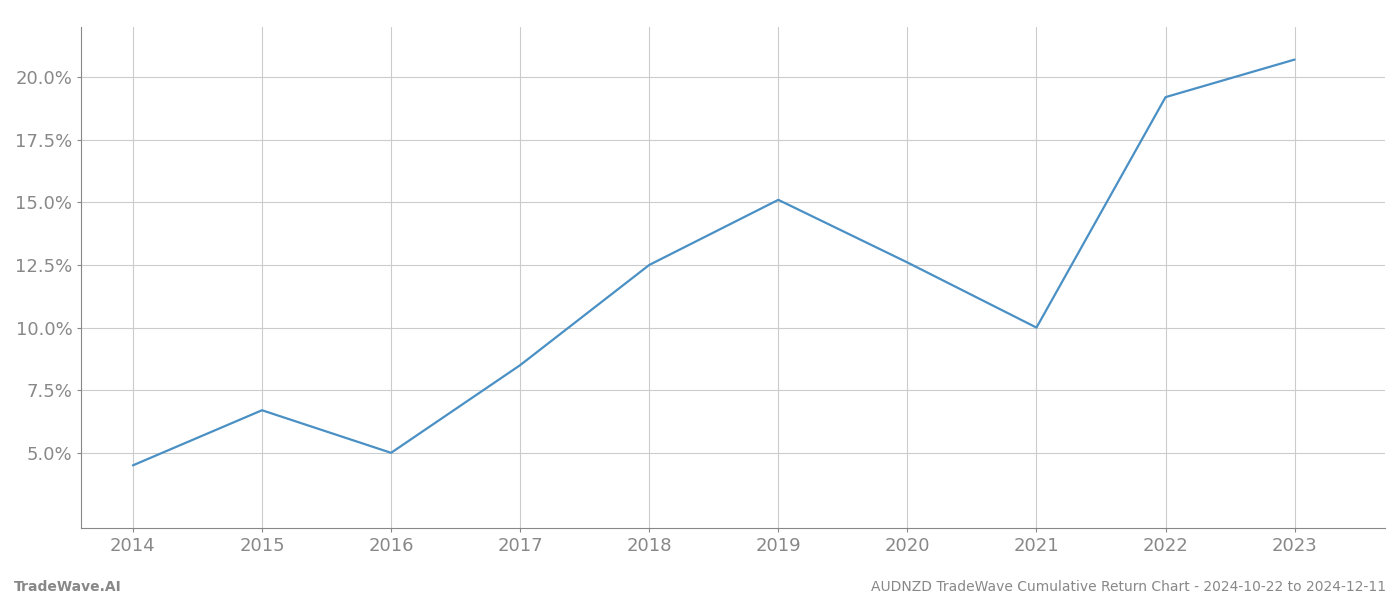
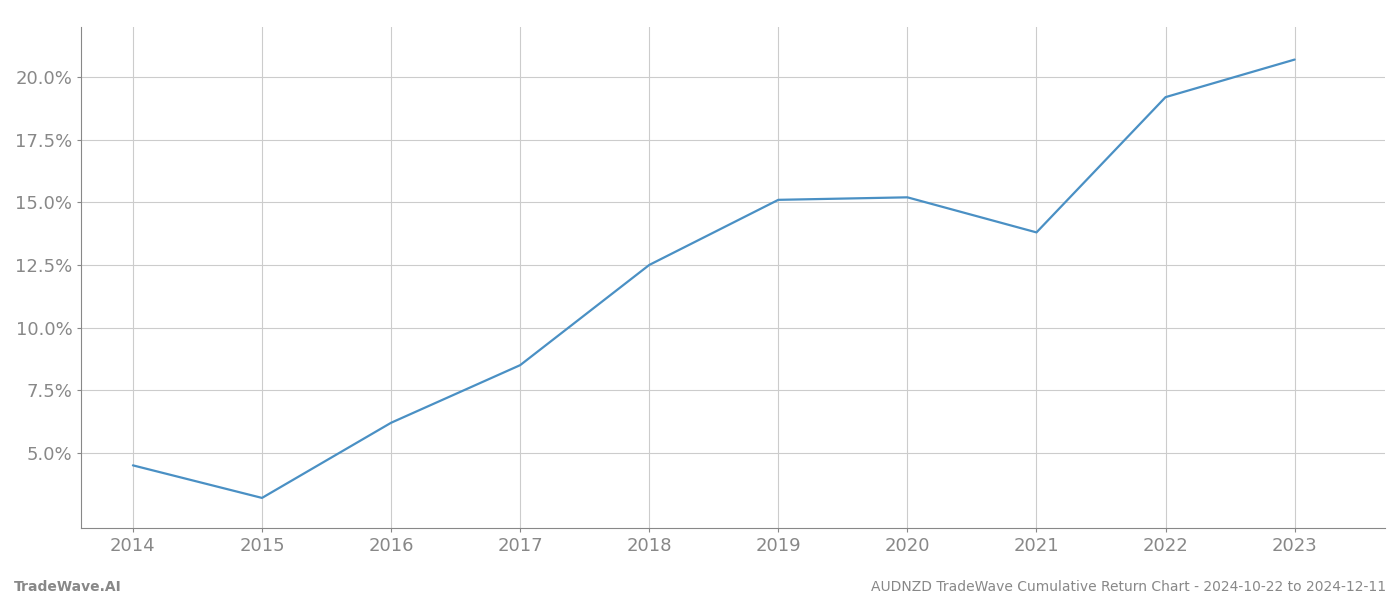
2015: 6.7% -> 3.2%
2016: 5.0% -> 6.2%
2020: 12.6% -> 15.2%
2021: 10.0% -> 13.8%
